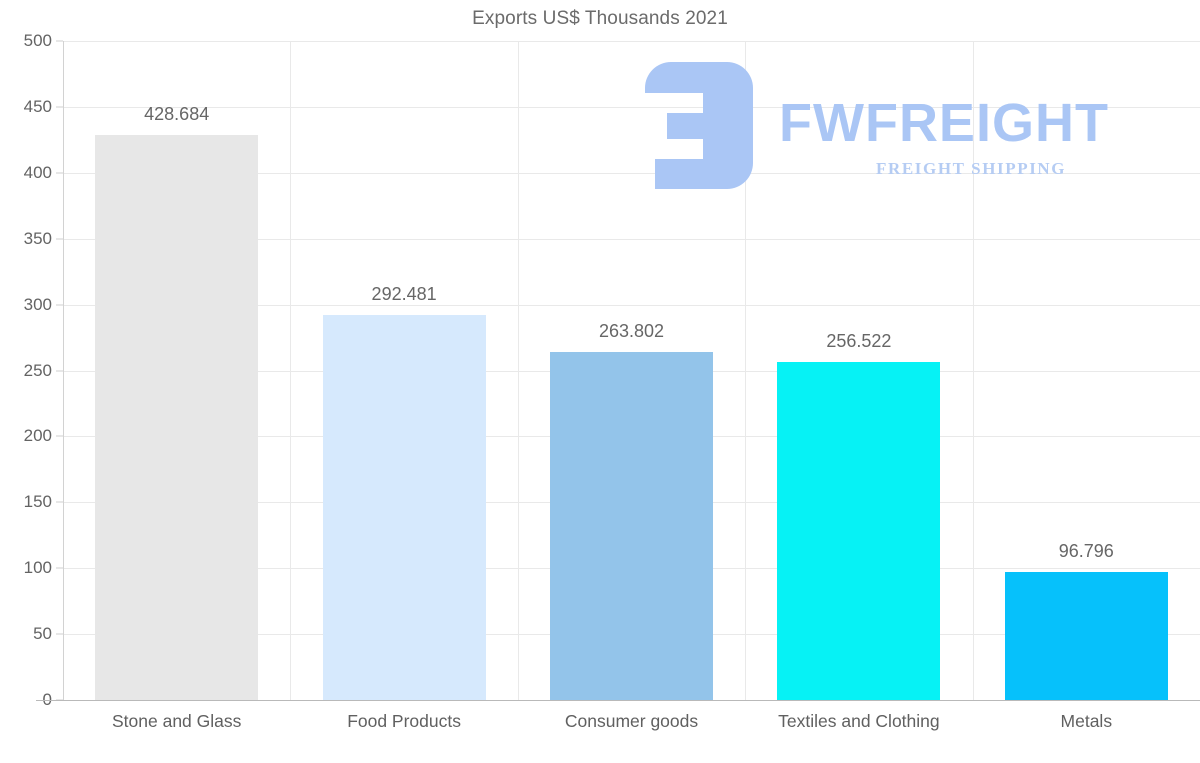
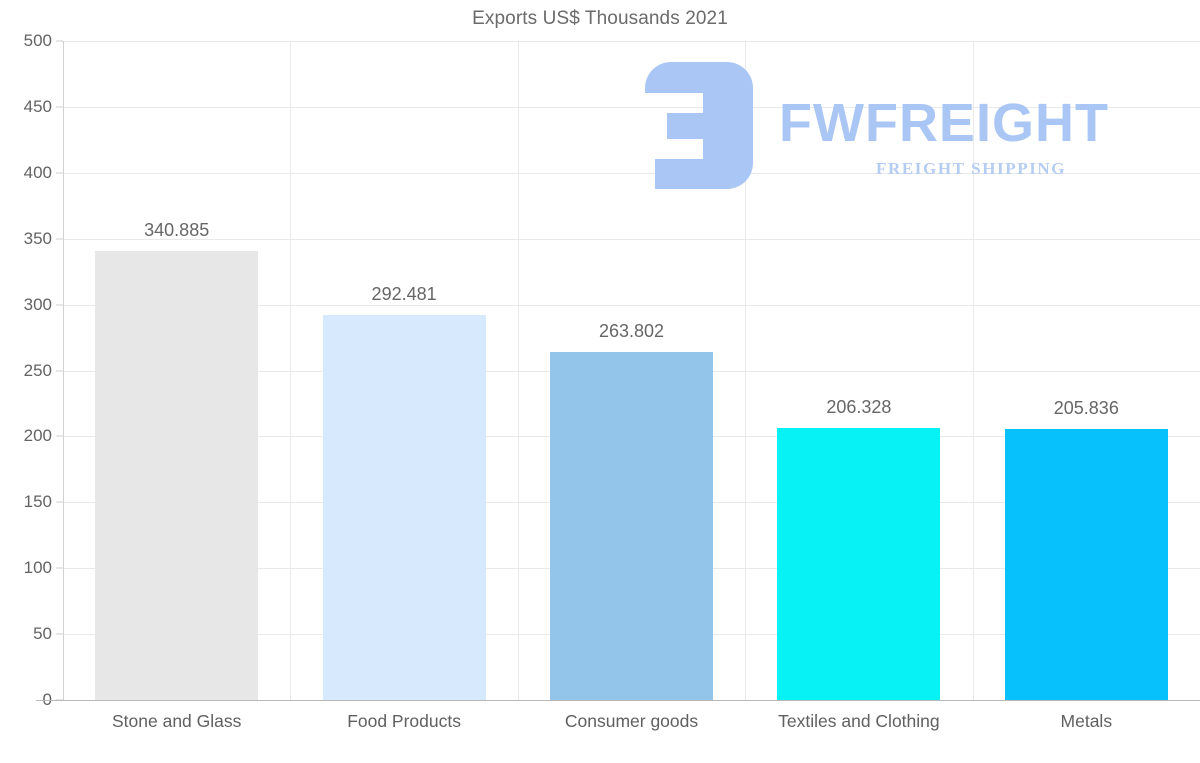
Stone and Glass: 428.684 -> 340.885
Textiles and Clothing: 256.522 -> 206.328
Metals: 96.796 -> 205.836
